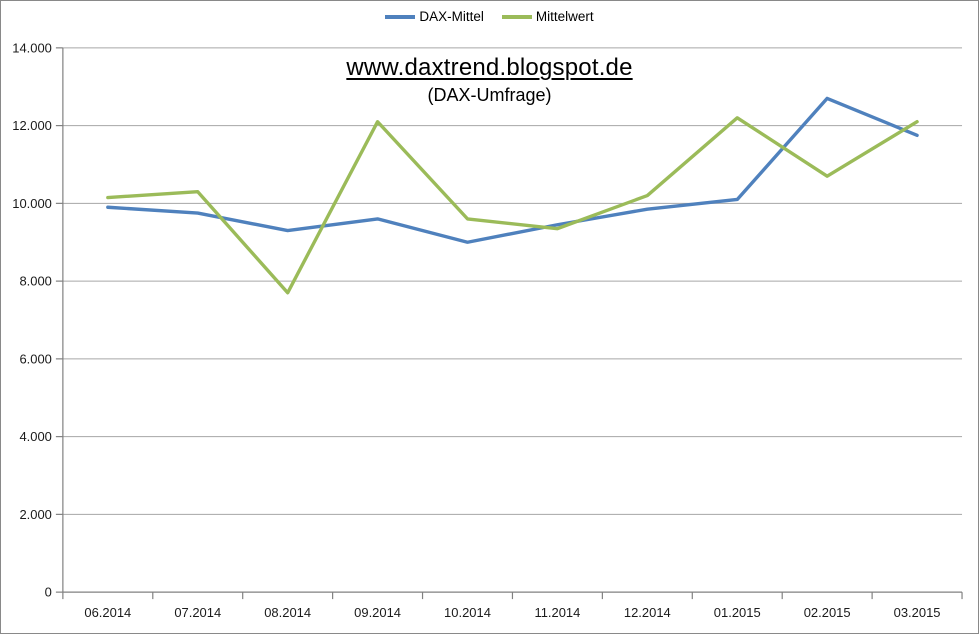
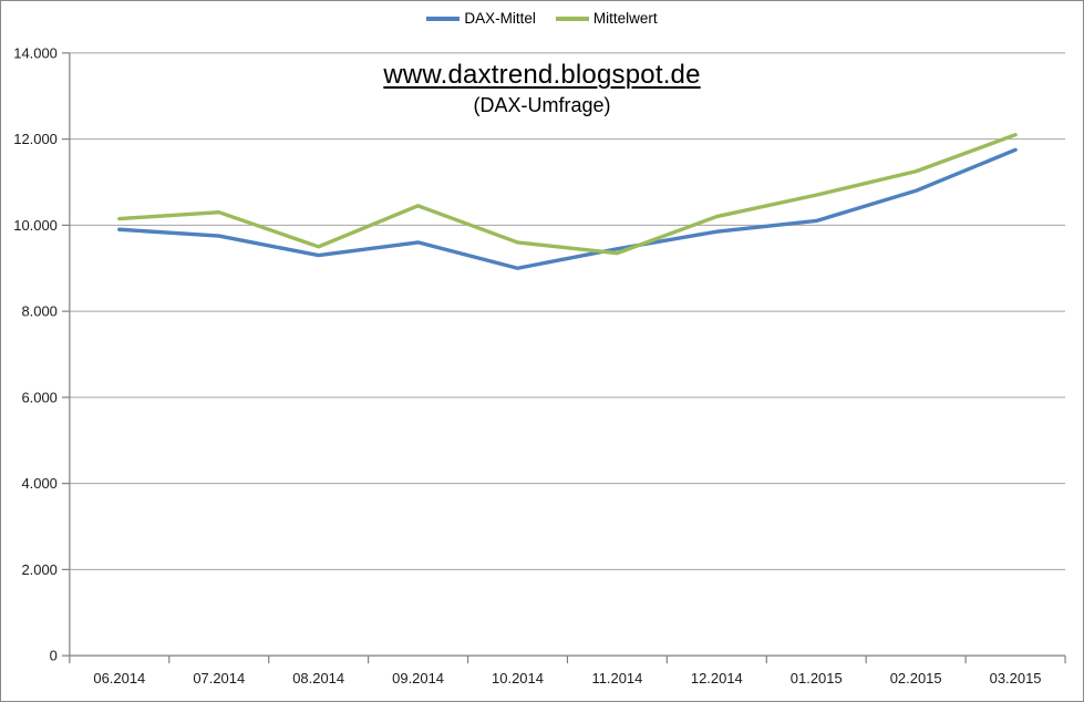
Mittelwert/08.2014: 7700 -> 9500
Mittelwert/09.2014: 12100 -> 10400
Mittelwert/01.2015: 12200 -> 10700
DAX-Mittel/02.2015: 12700 -> 10800
Mittelwert/02.2015: 10700 -> 11200
